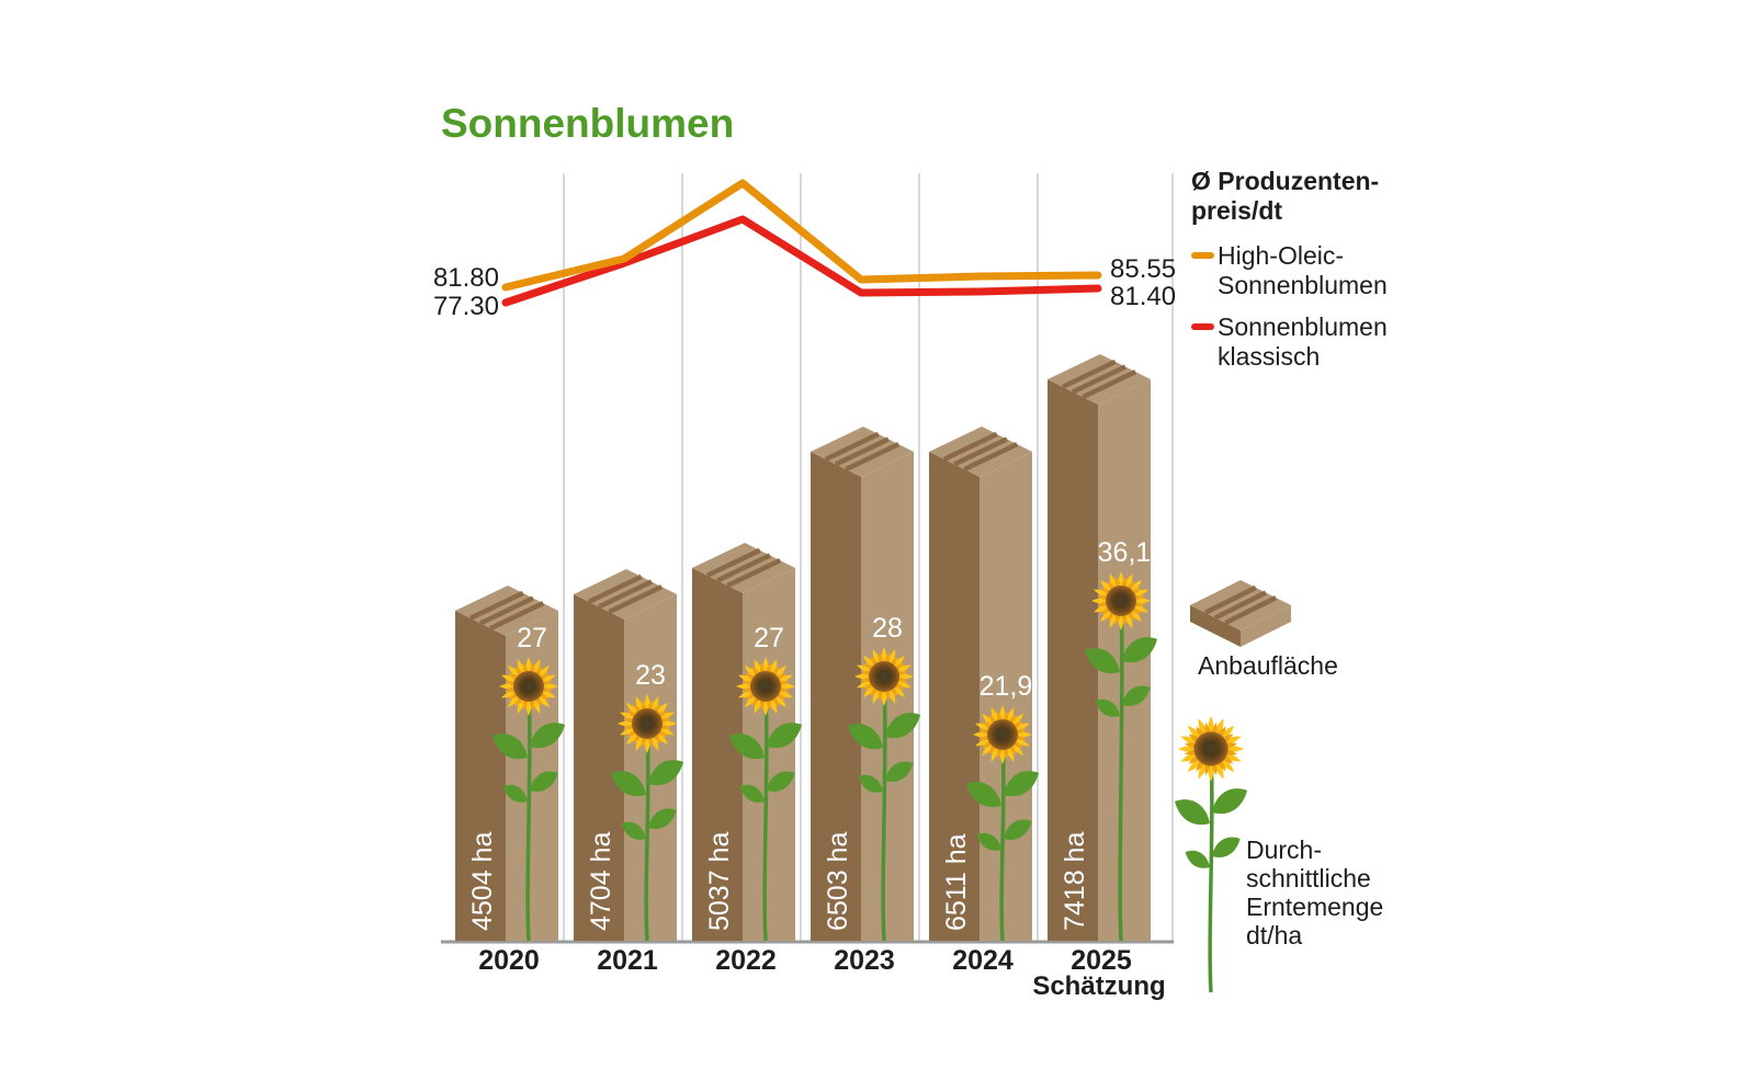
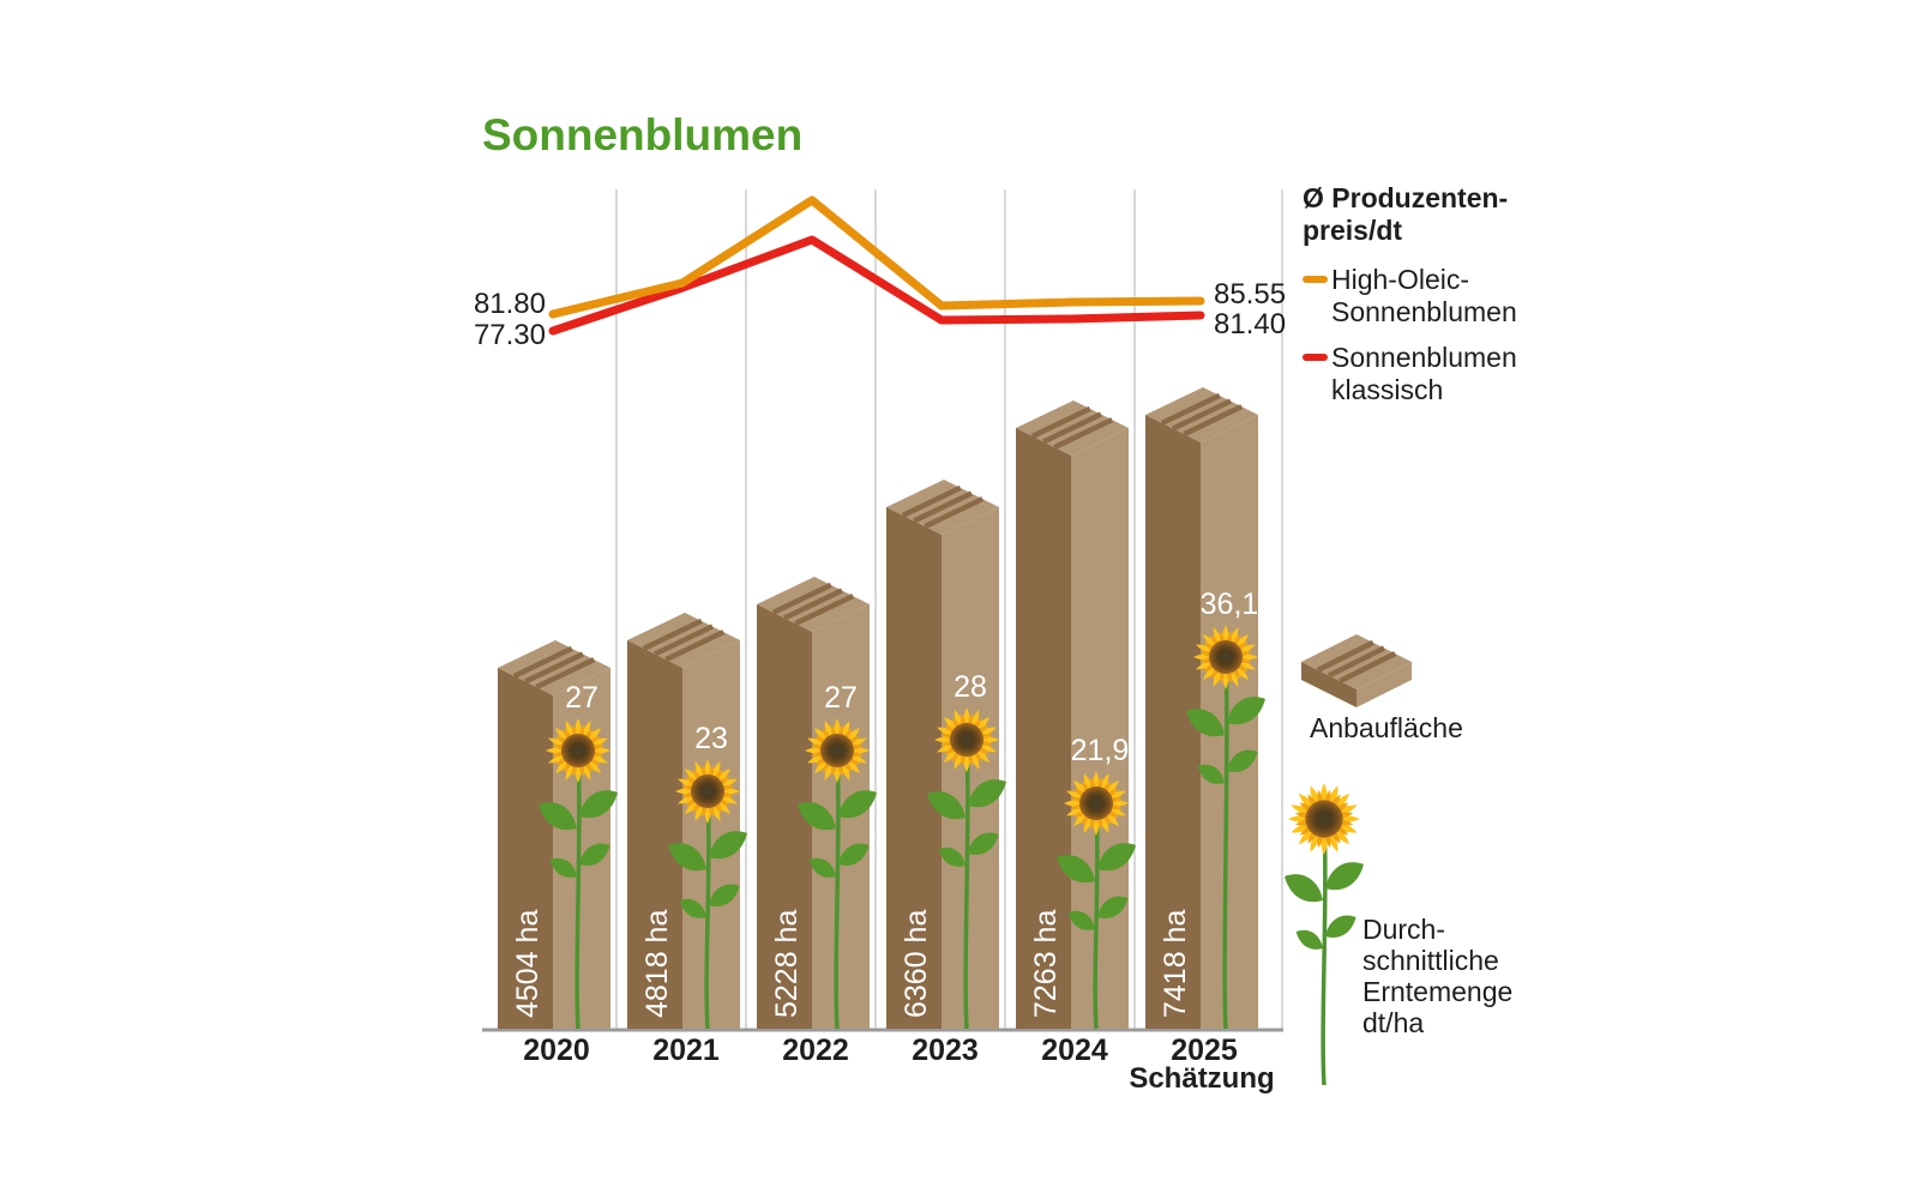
Anbaufläche/2021: 4704 -> 4818
Anbaufläche/2022: 5037 -> 5228
Anbaufläche/2023: 6503 -> 6360
Anbaufläche/2024: 6511 -> 7263
